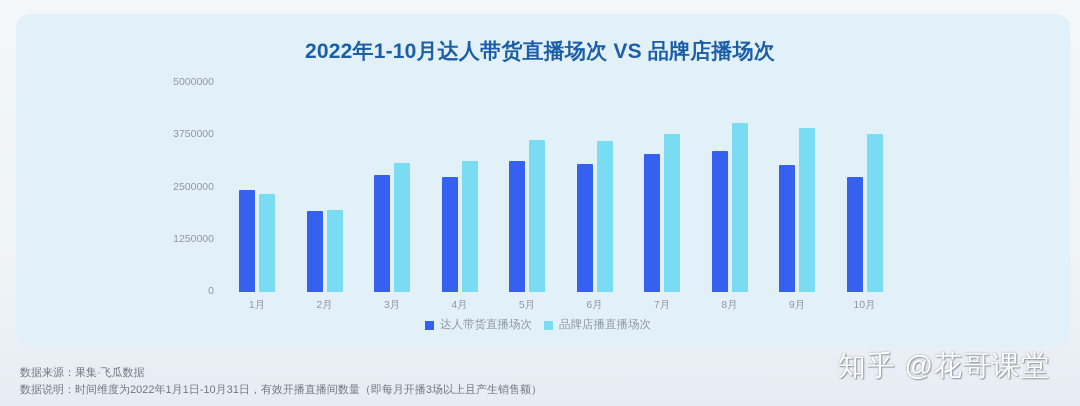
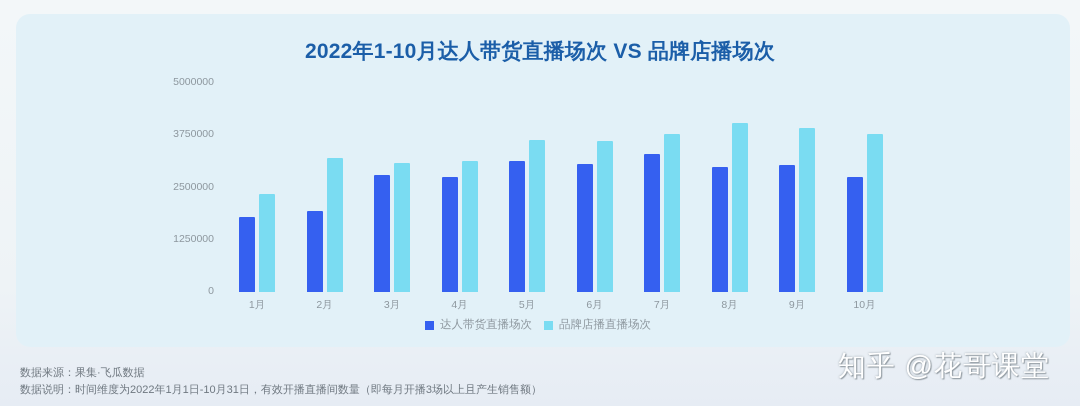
达人带货直播场次/1月: 2400000 -> 1800000
品牌店播直播场次/2月: 2000000 -> 3200000
达人带货直播场次/8月: 3400000 -> 3000000
